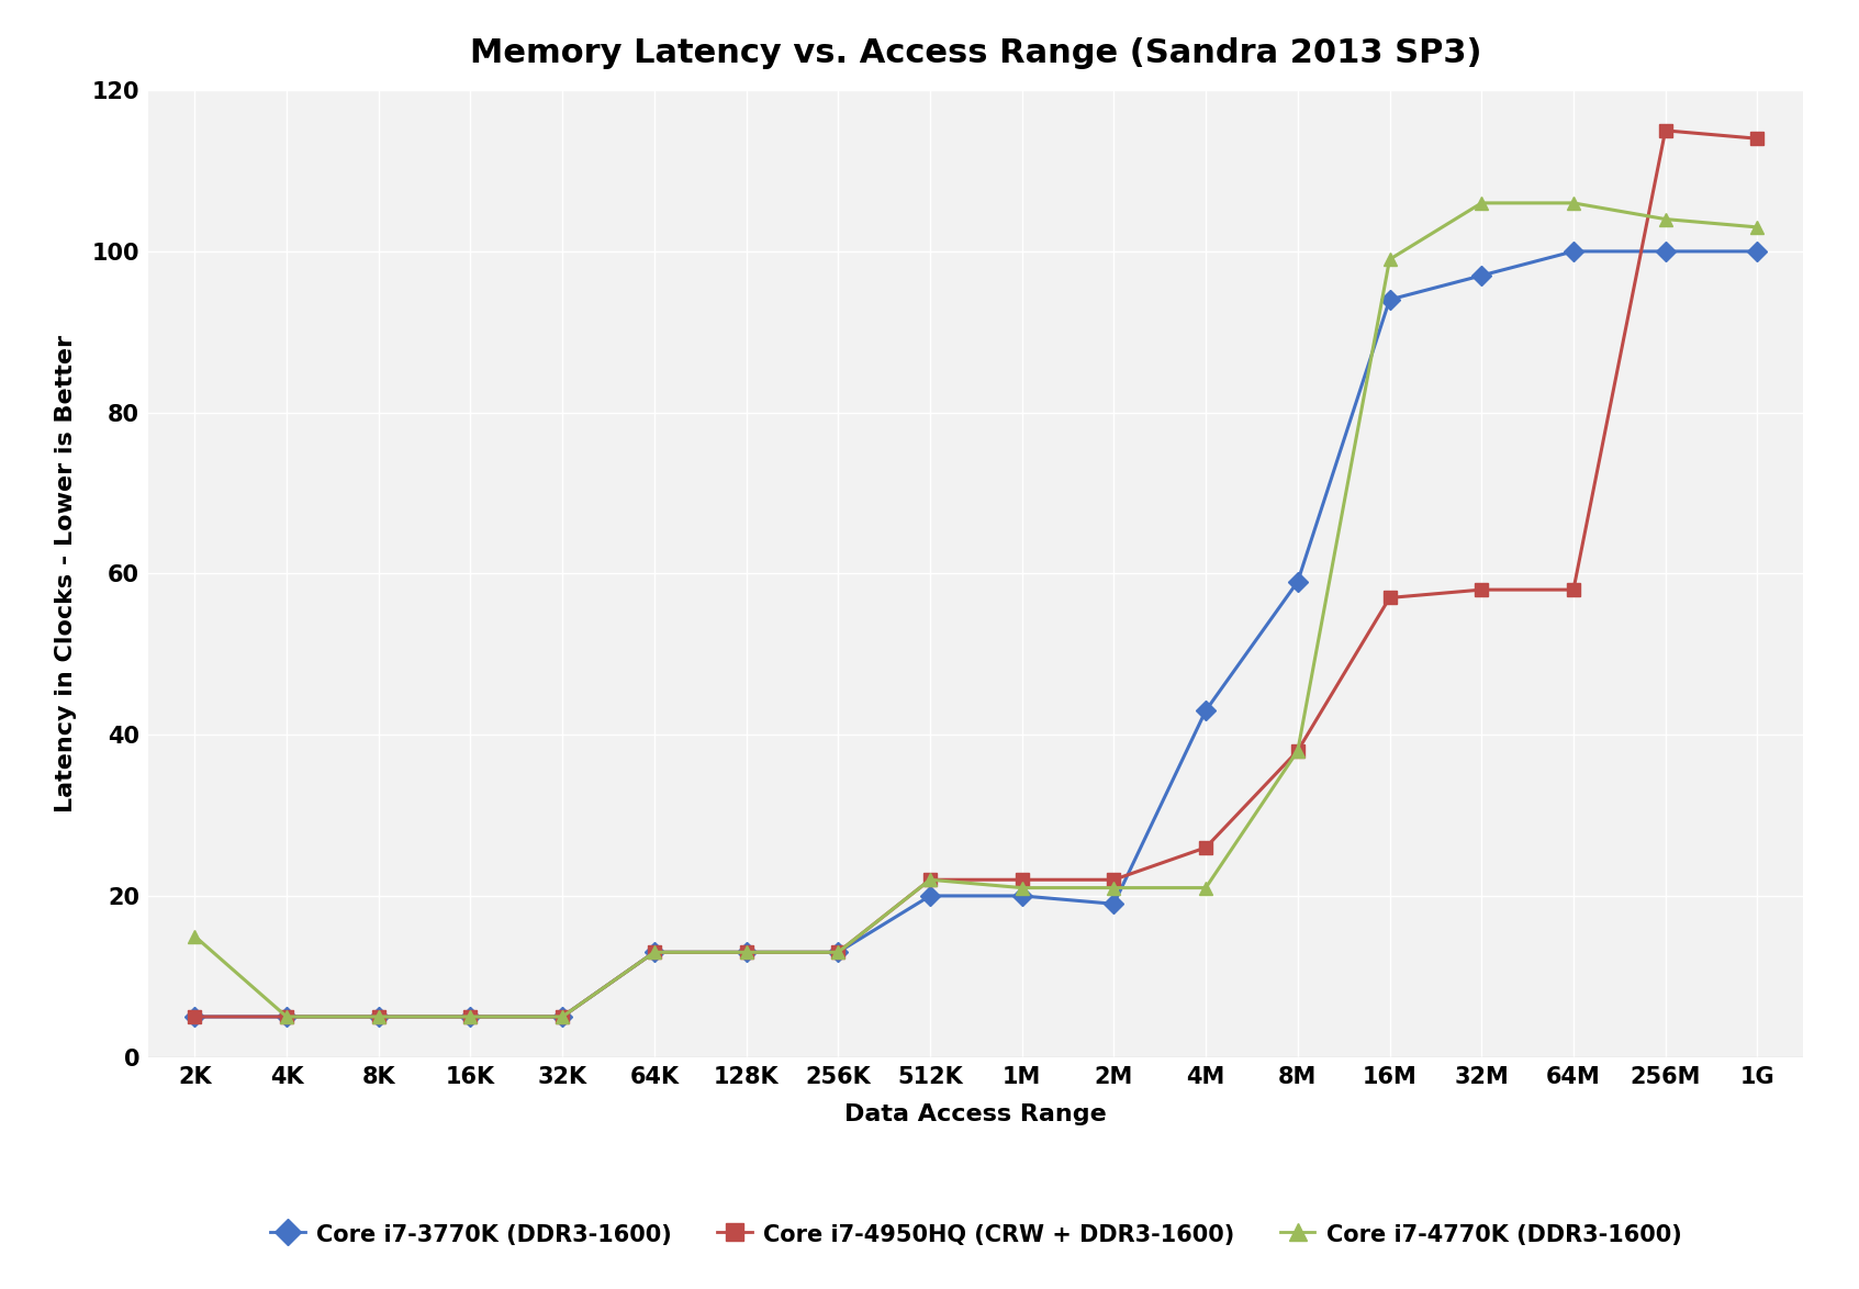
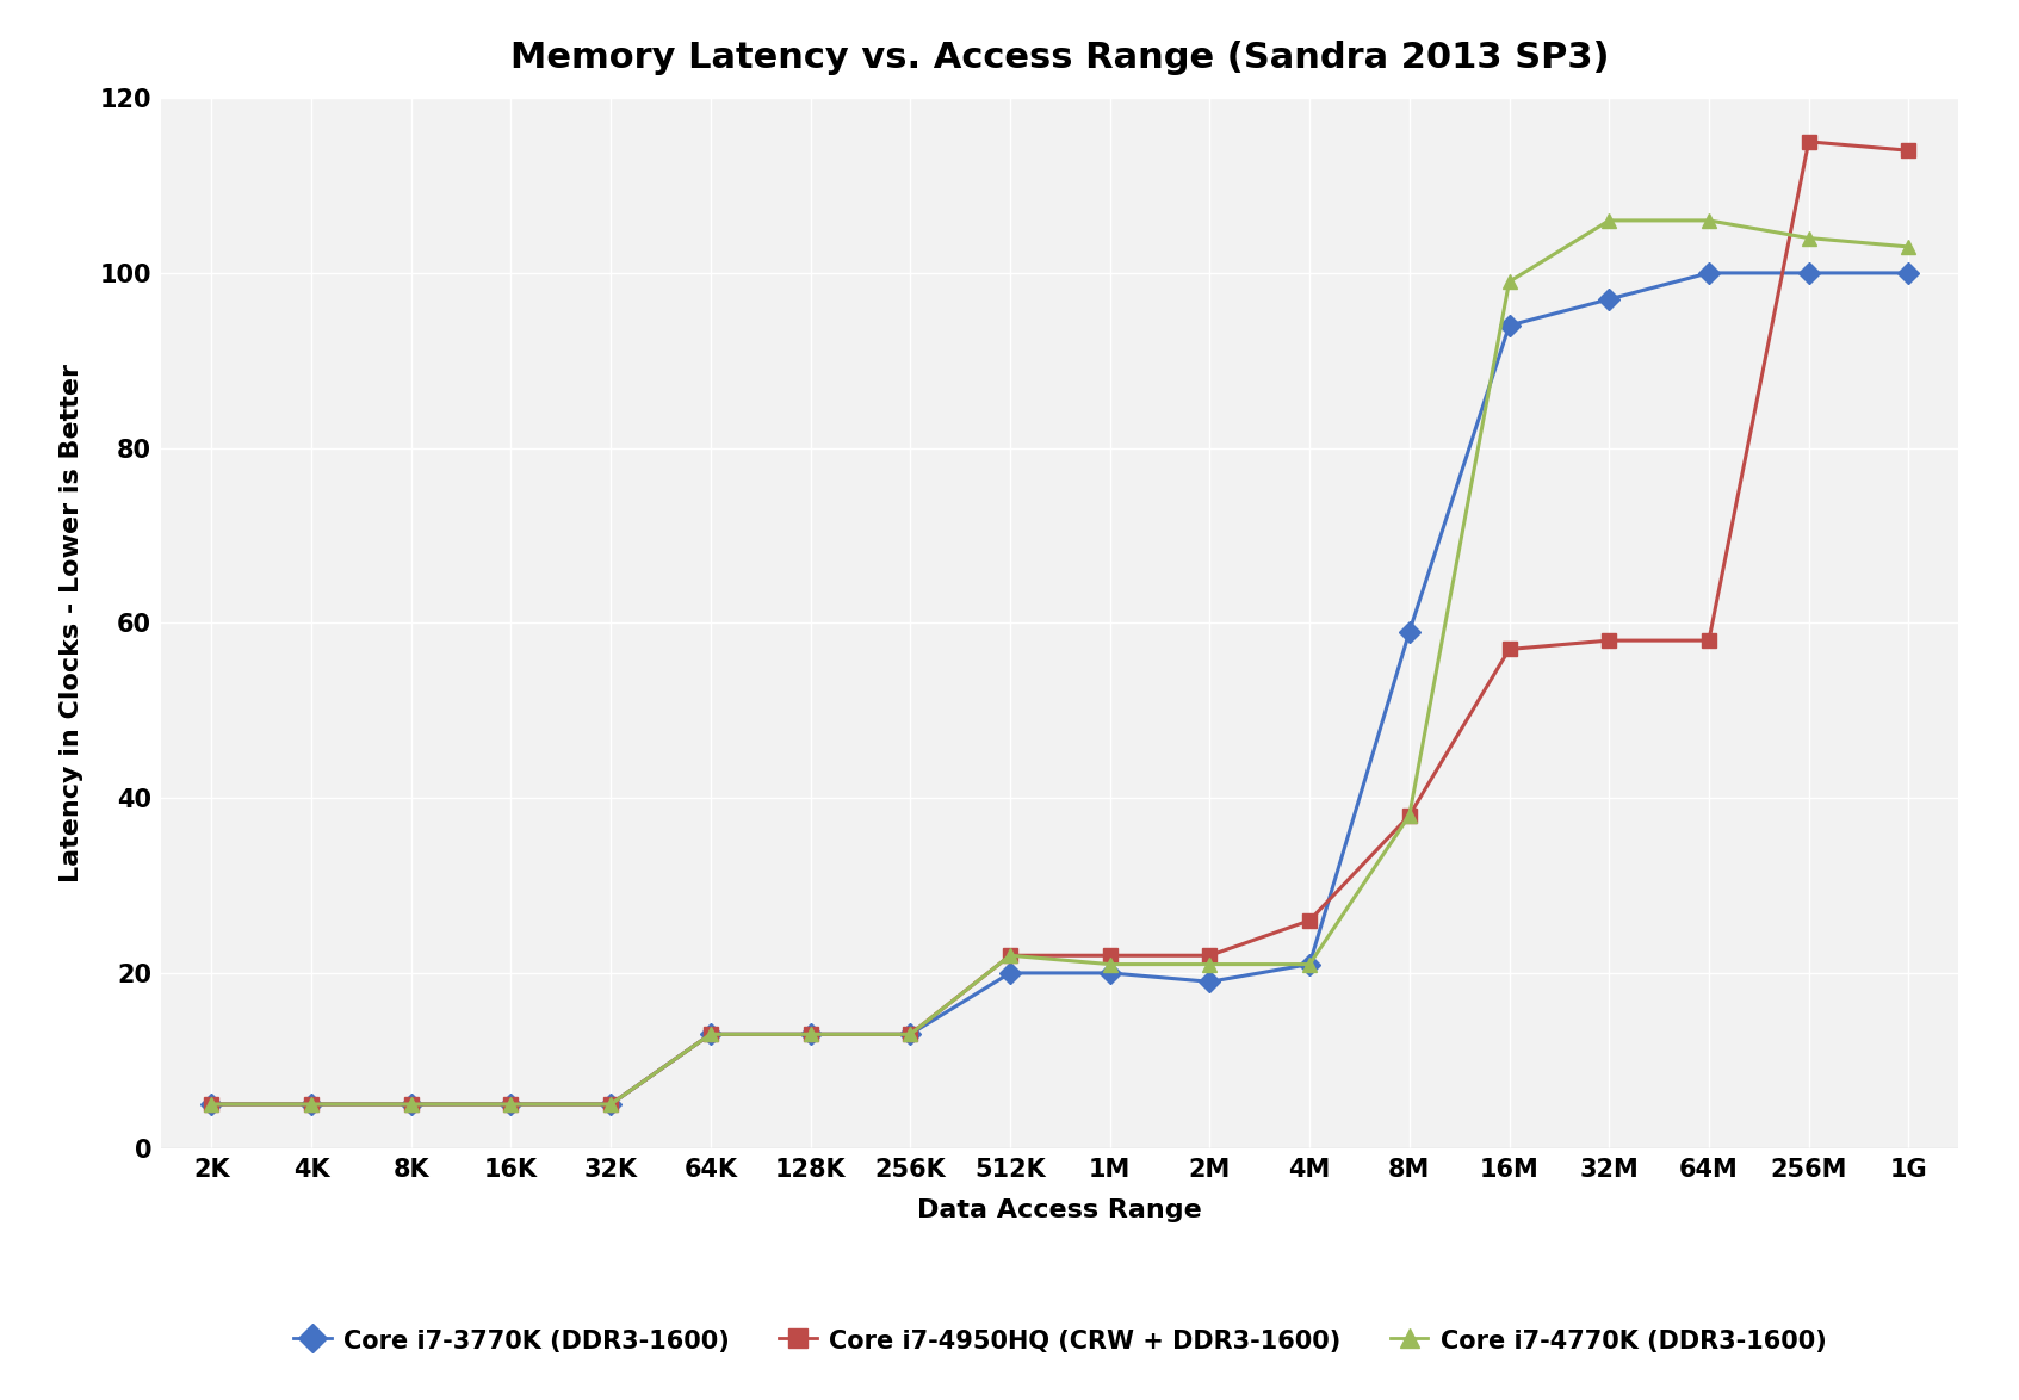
Core i7-4770K (DDR3-1600)/2K: 15 -> 5
Core i7-3770K (DDR3-1600)/4M: 43 -> 21
